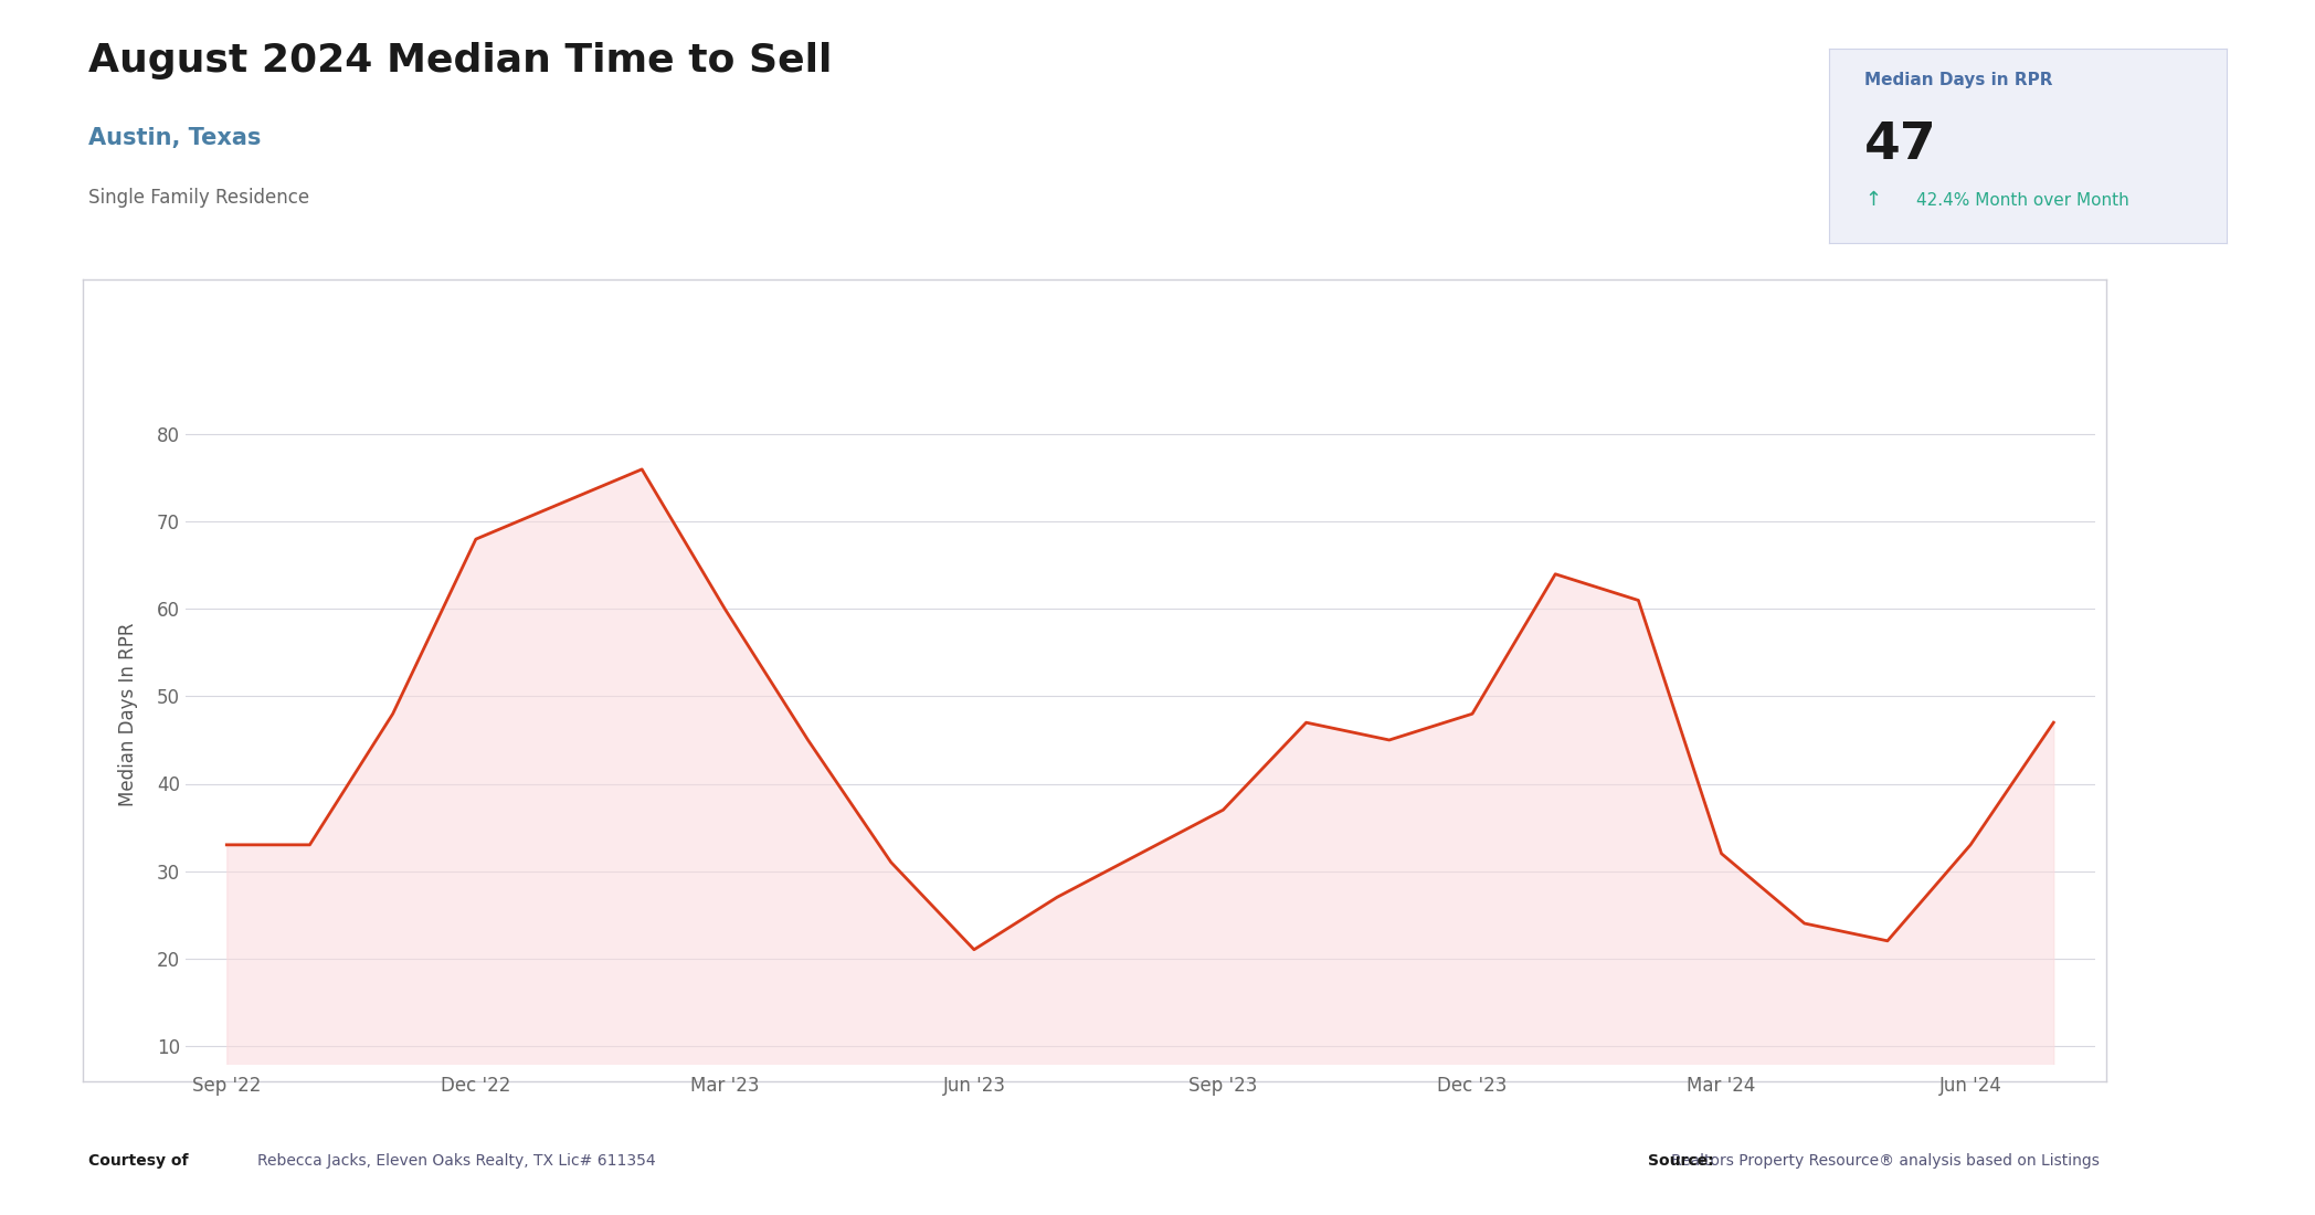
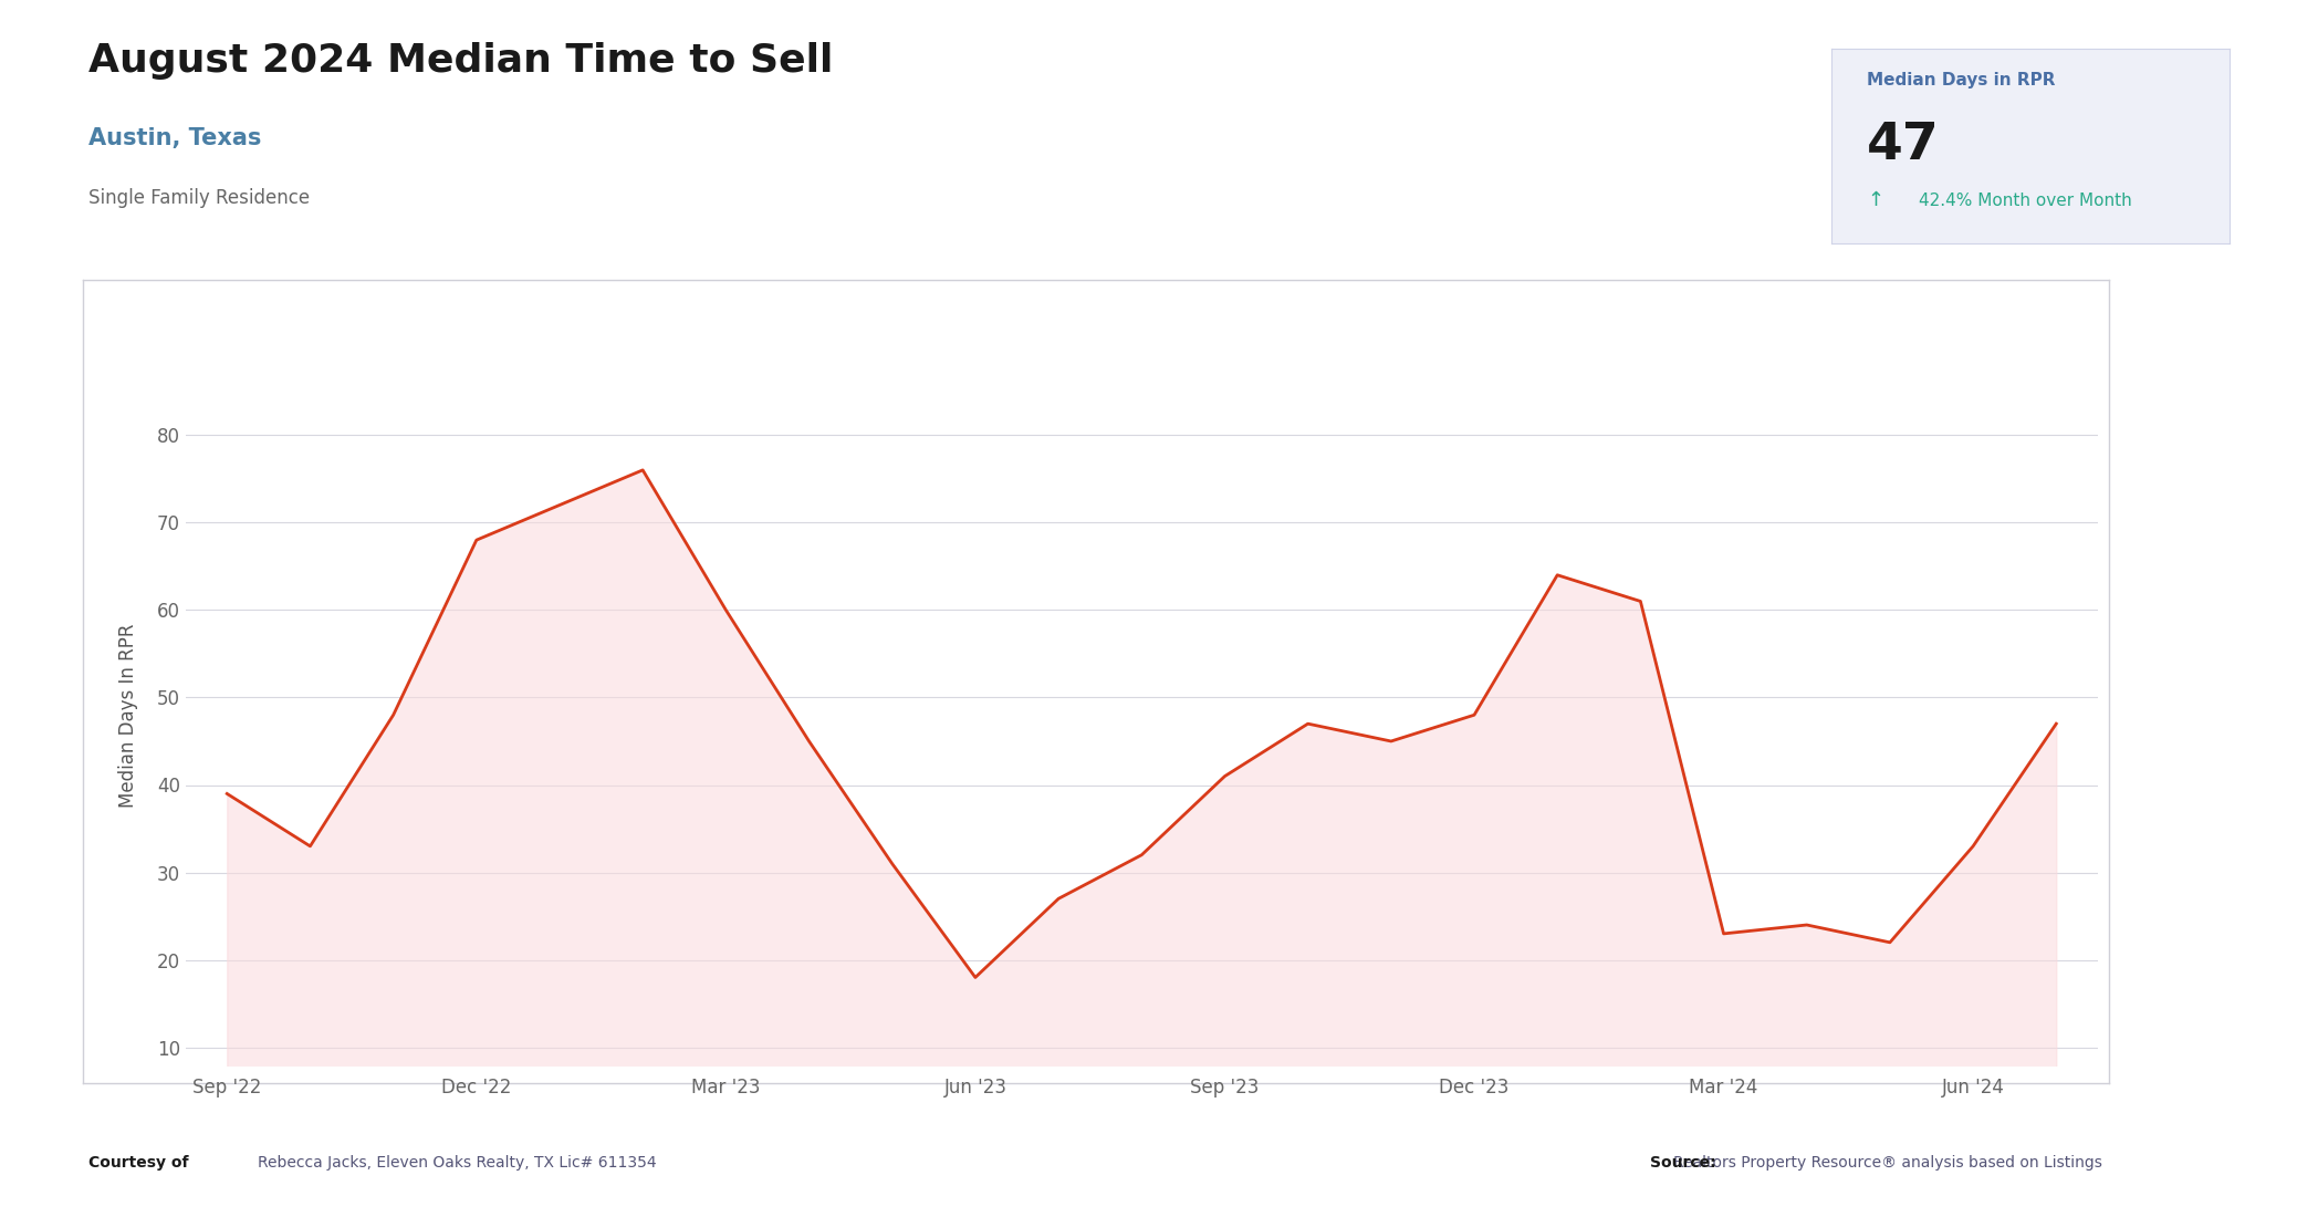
Sep '22: 33 -> 39
Jun '23: 21 -> 18
Sep '23: 37 -> 41
Mar '24: 32 -> 23
